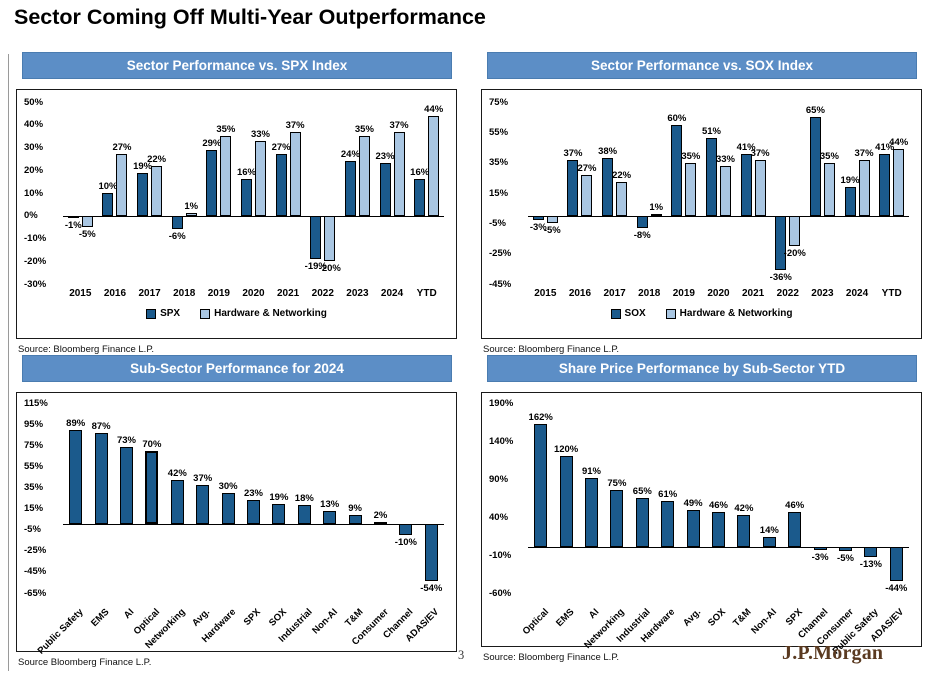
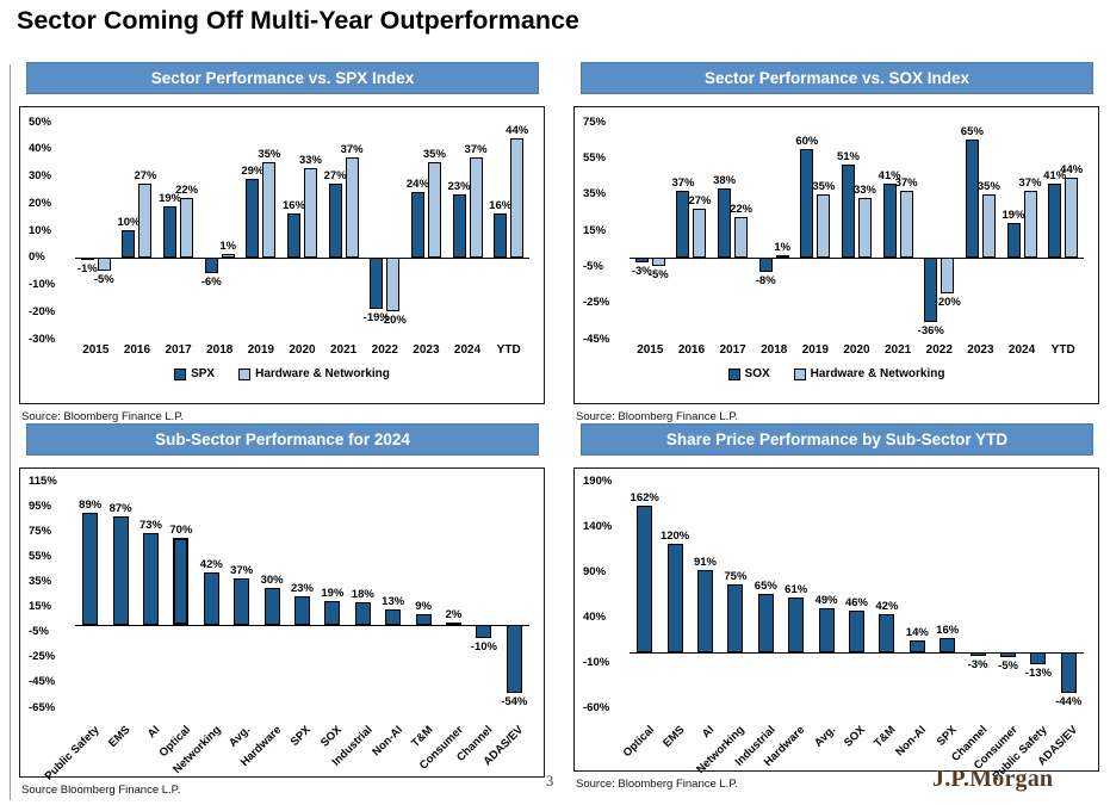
Share Price Performance by Sub-Sector YTD/SPX: 46% -> 16%
